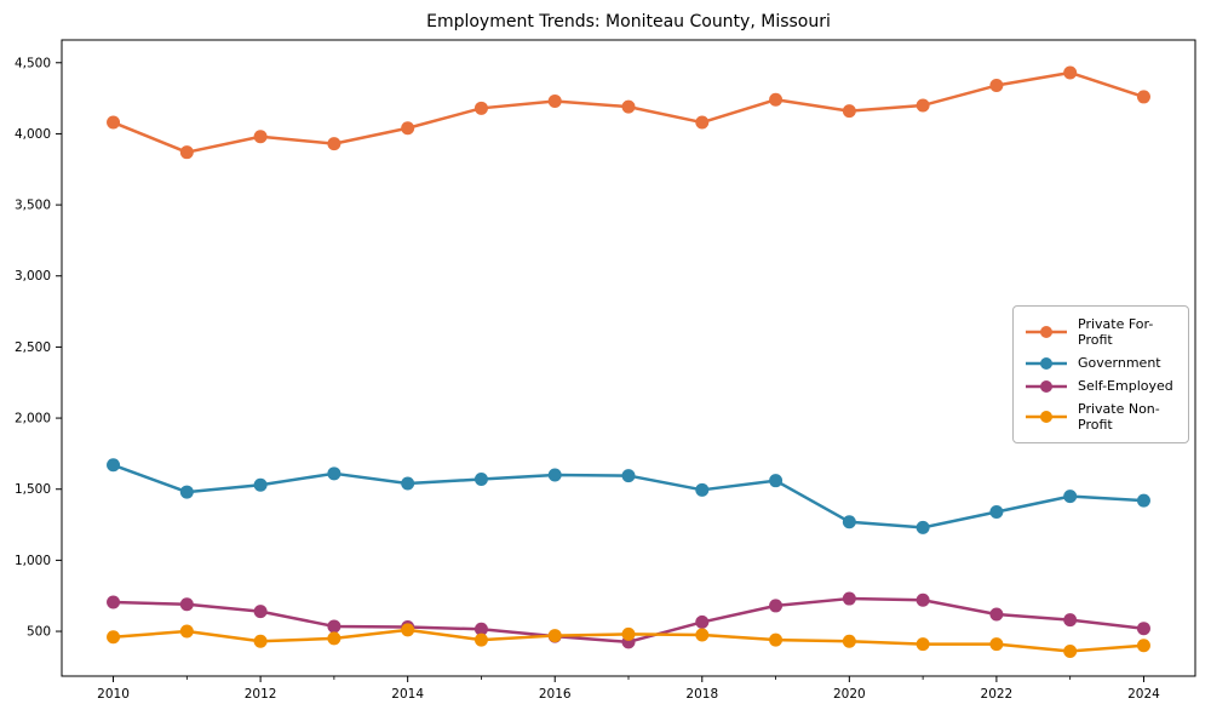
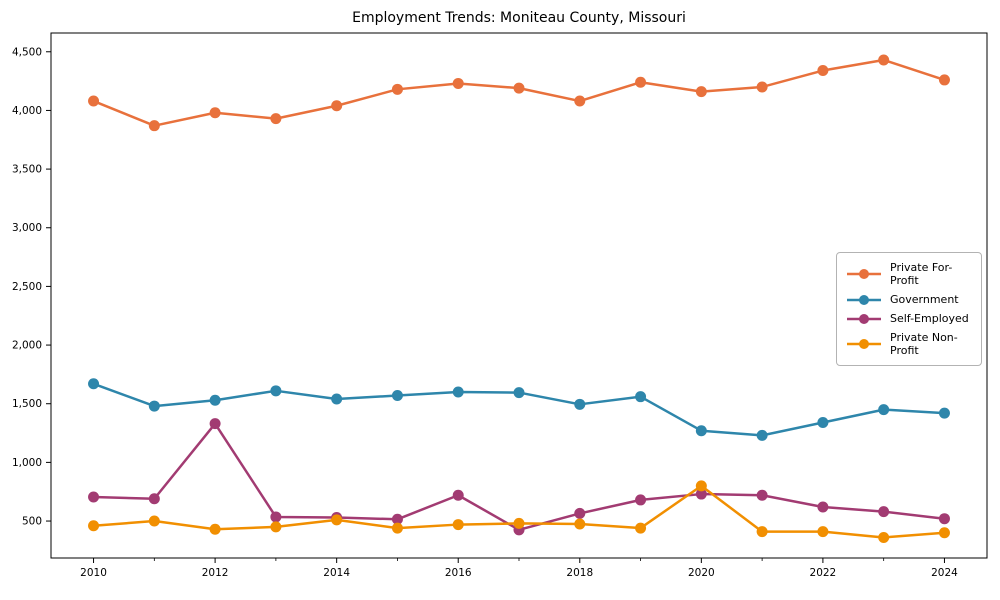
Self-Employed/2012: 640 -> 1330
Self-Employed/2016: 460 -> 720
Private Non-Profit/2020: 430 -> 800
